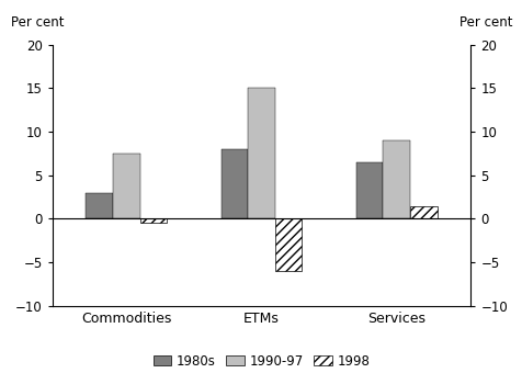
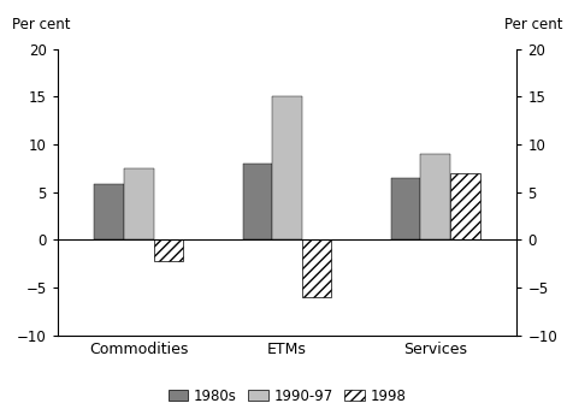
1980s/Commodities: 3.0 -> 5.8
1998/Commodities: -0.5 -> -2.2
1998/Services: 1.5 -> 7.0
